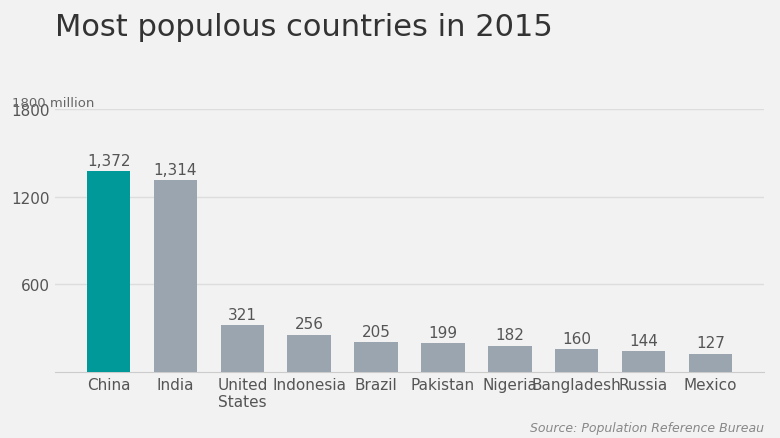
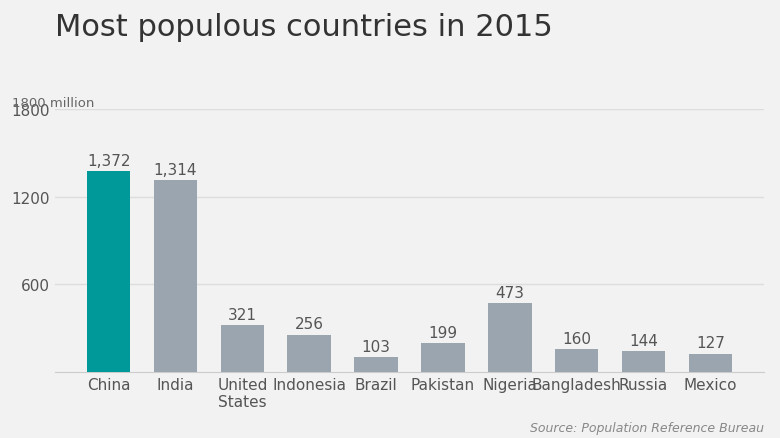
Brazil: 205 -> 103
Nigeria: 182 -> 473
